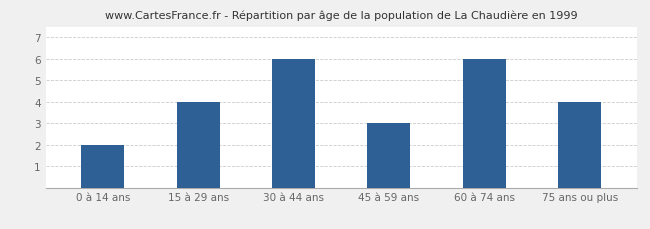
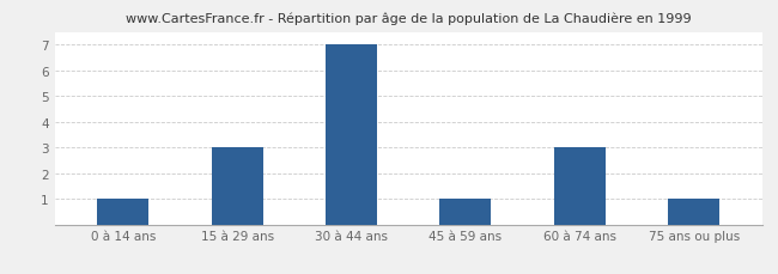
0 à 14 ans: 2 -> 1
15 à 29 ans: 4 -> 3
30 à 44 ans: 6 -> 7
45 à 59 ans: 3 -> 1
60 à 74 ans: 6 -> 3
75 ans ou plus: 4 -> 1
